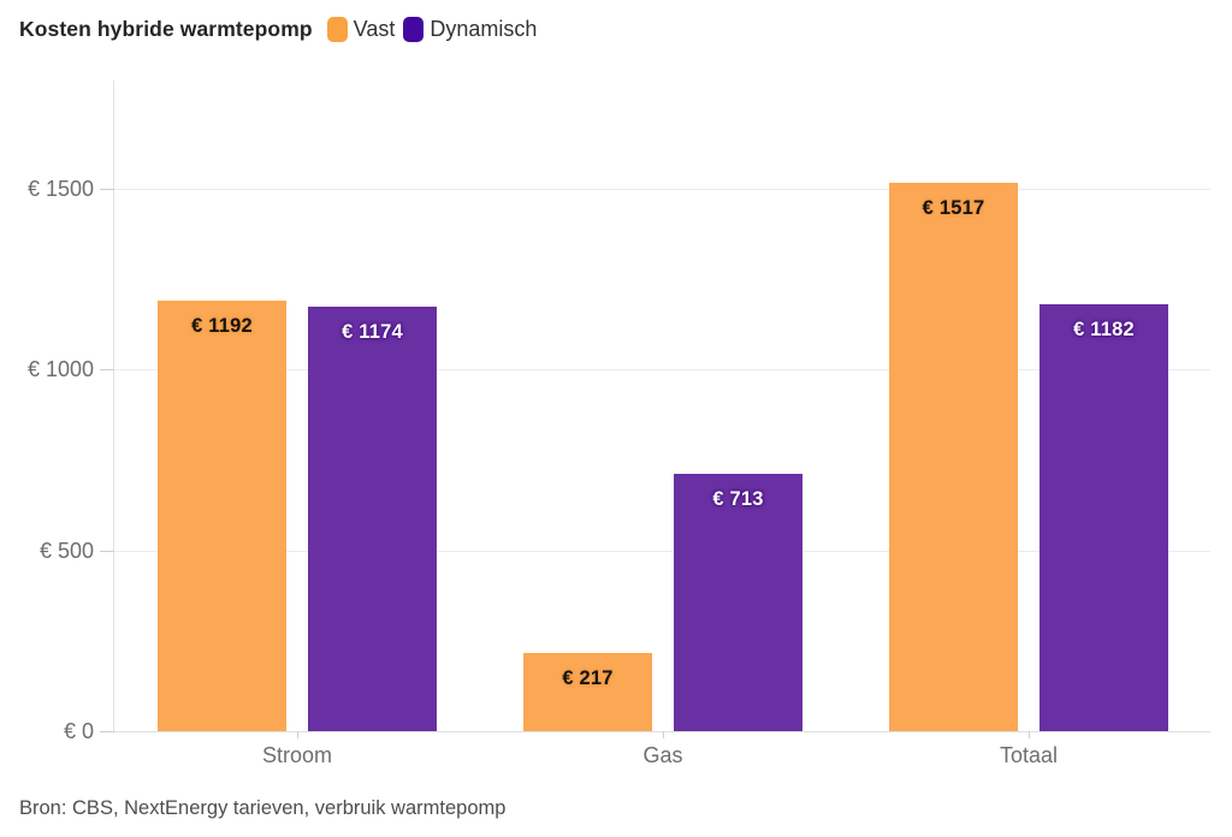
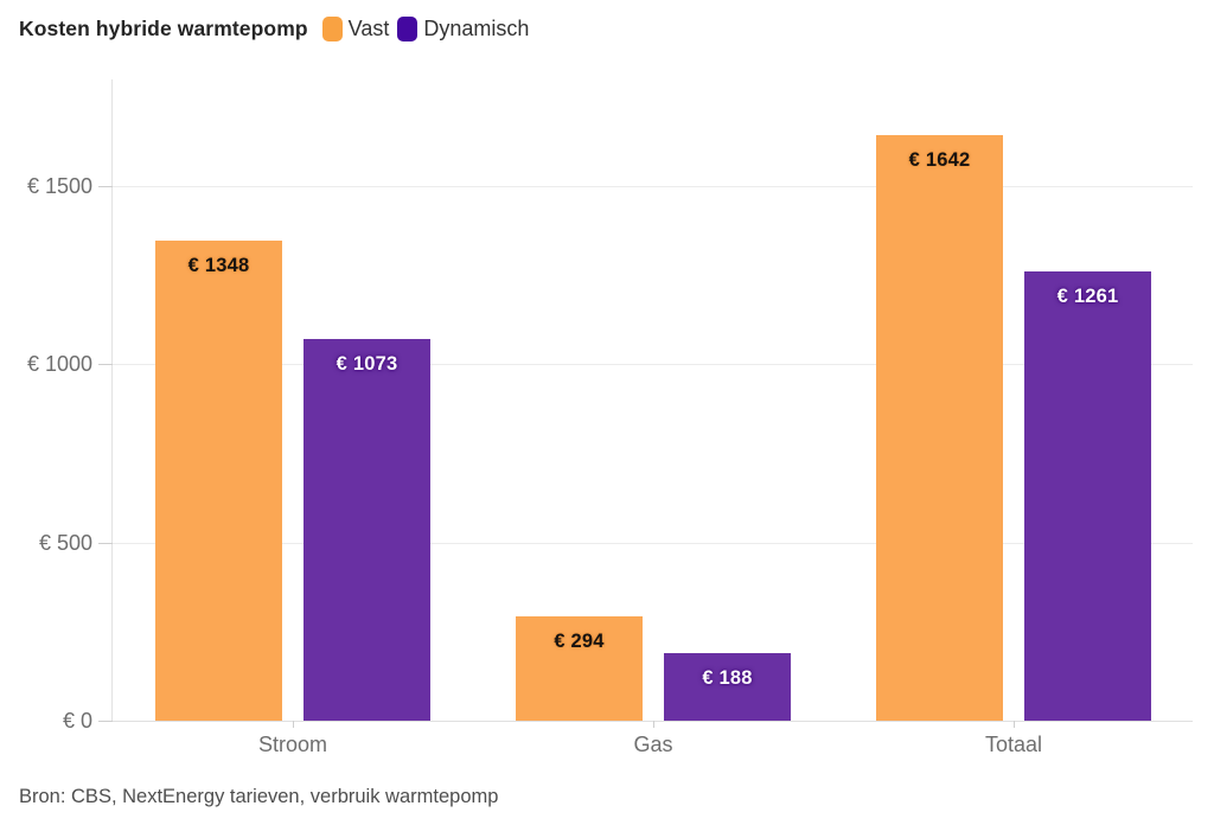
Vast/Stroom: 1192 -> 1348
Dynamisch/Stroom: 1174 -> 1073
Vast/Gas: 217 -> 294
Dynamisch/Gas: 713 -> 188
Vast/Totaal: 1517 -> 1642
Dynamisch/Totaal: 1182 -> 1261
